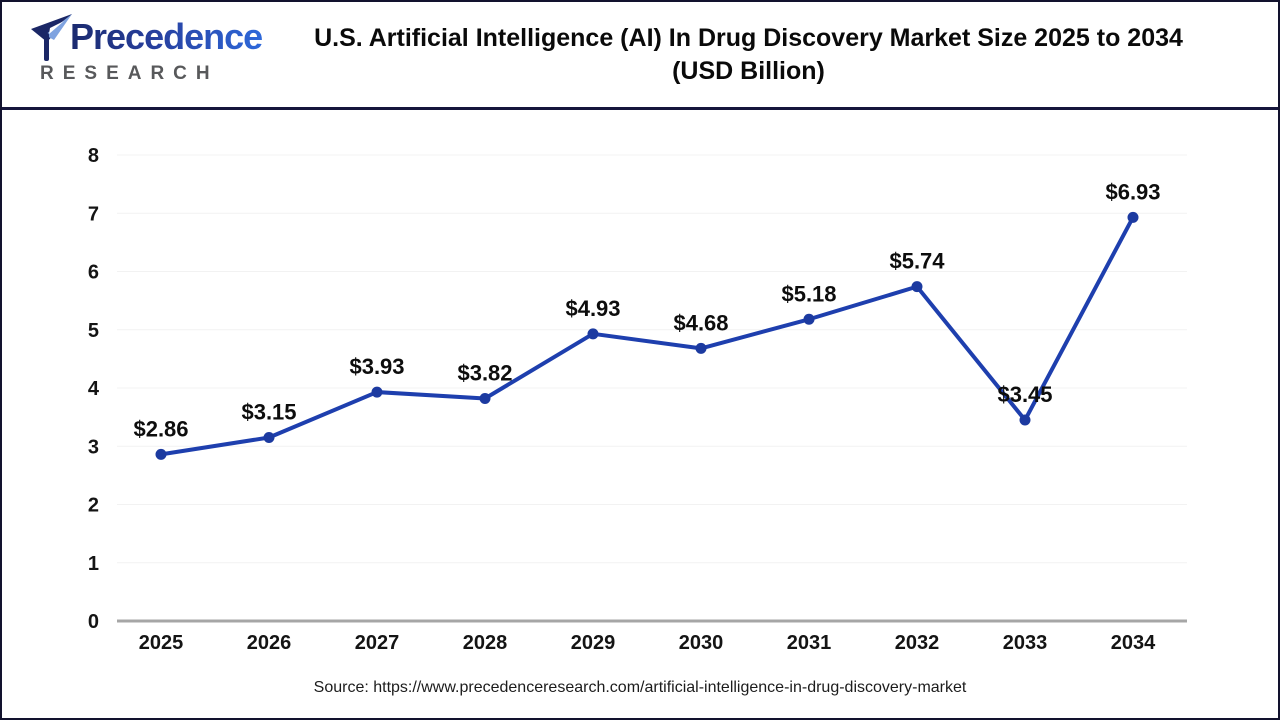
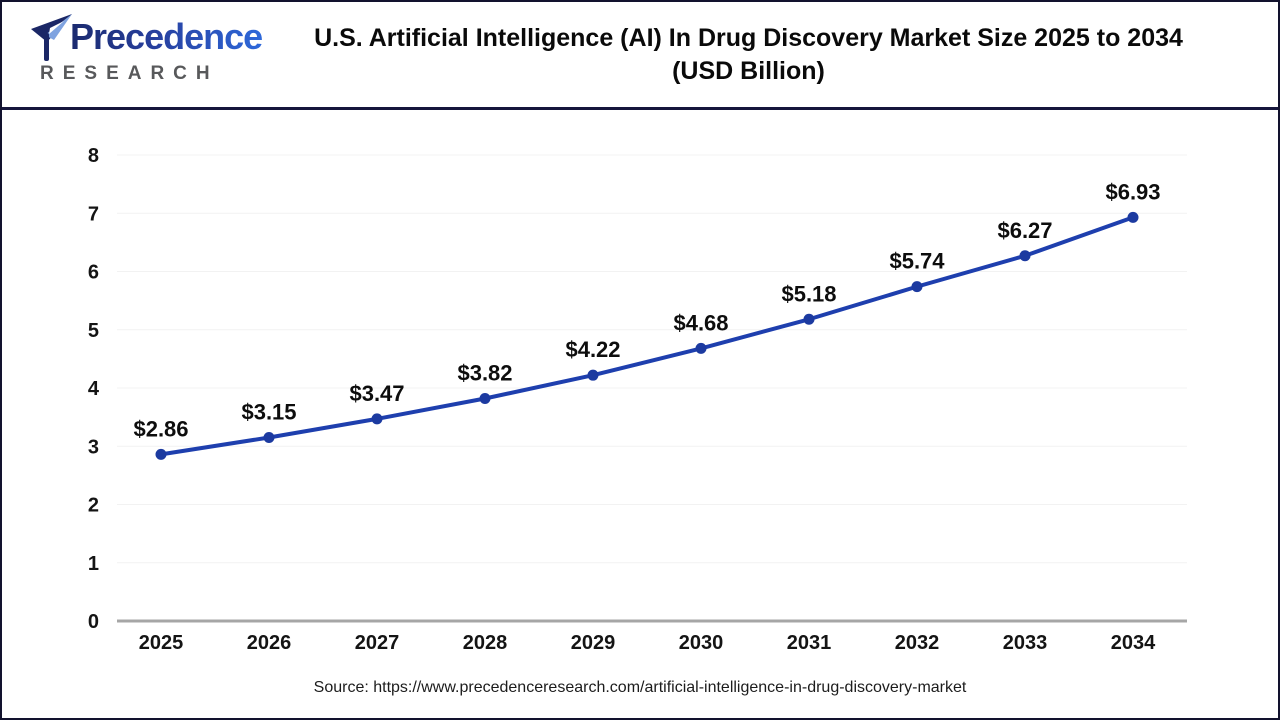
2027: $3.93 -> $3.47
2029: $4.93 -> $4.22
2033: $3.45 -> $6.27
